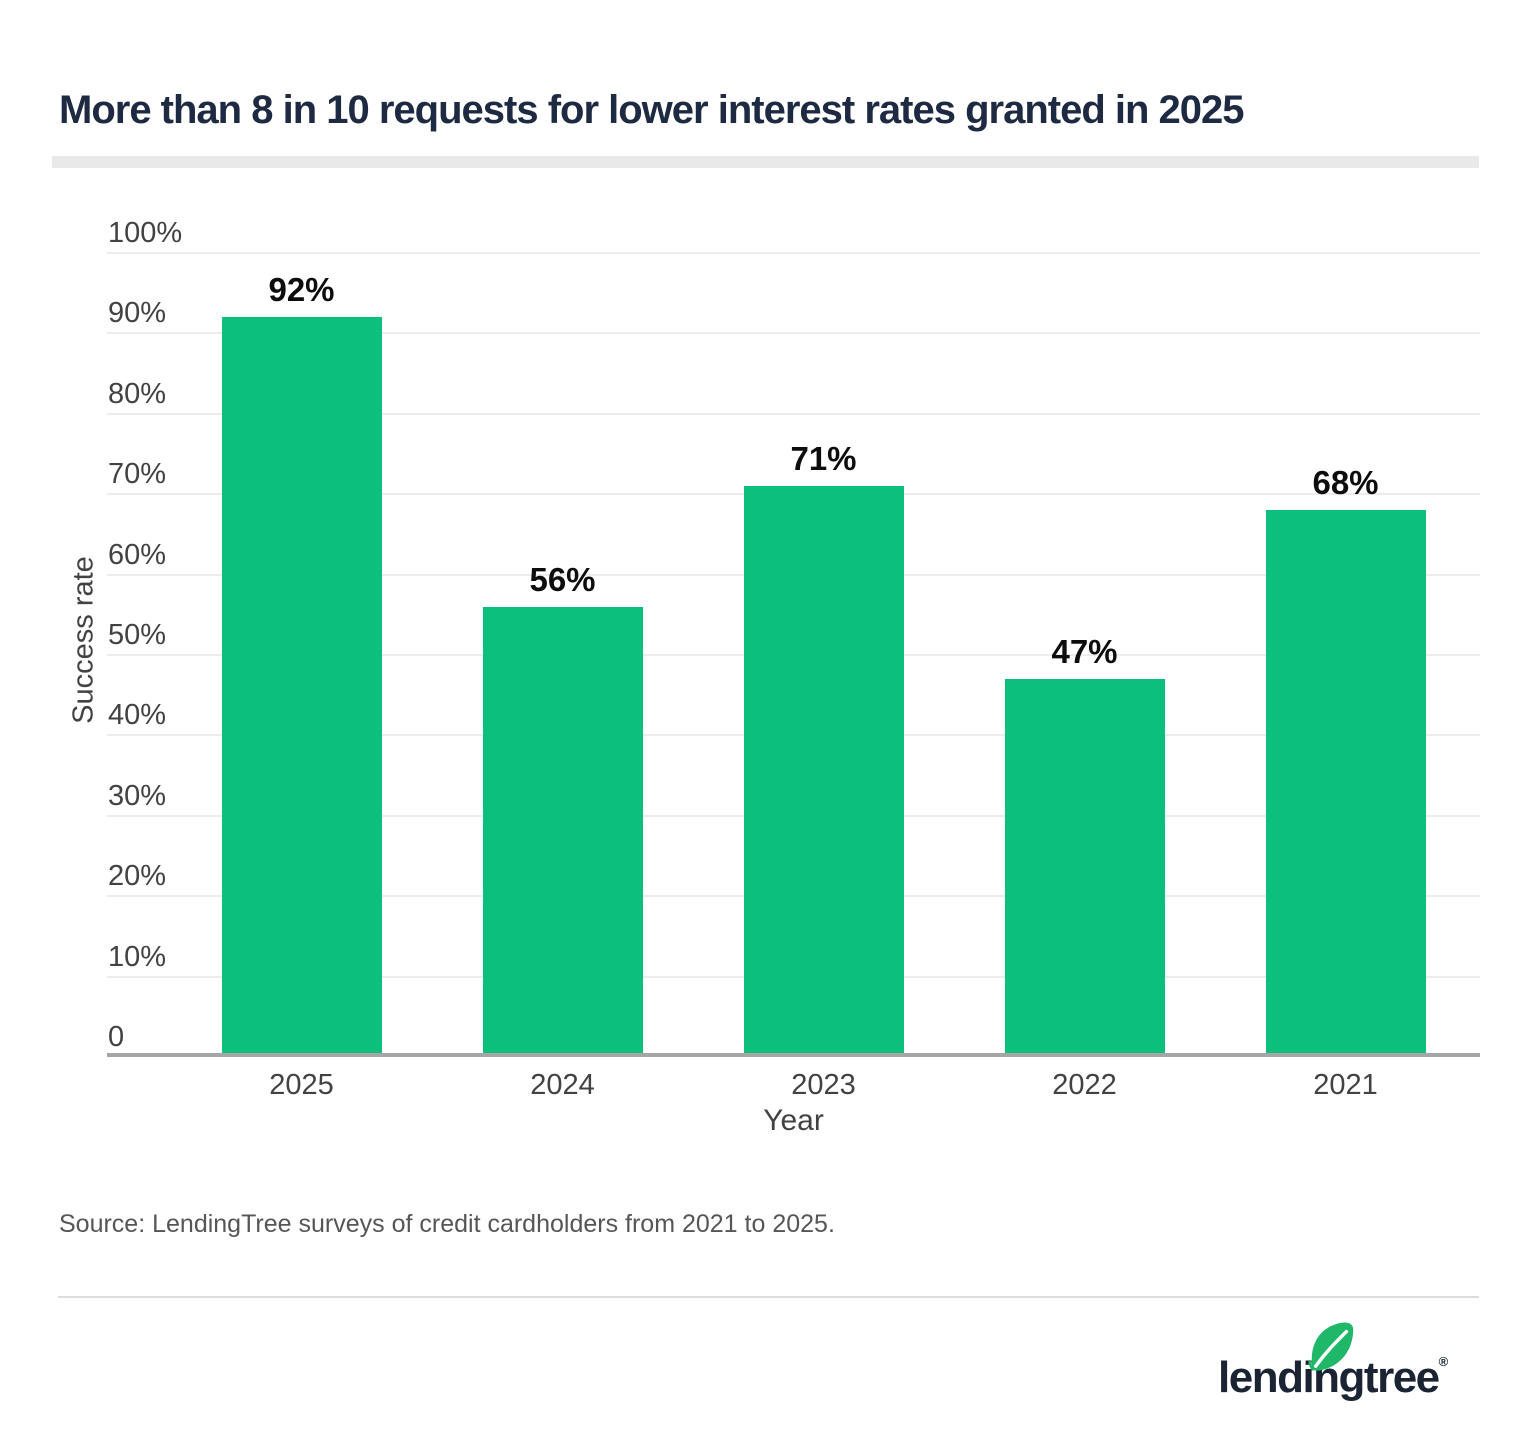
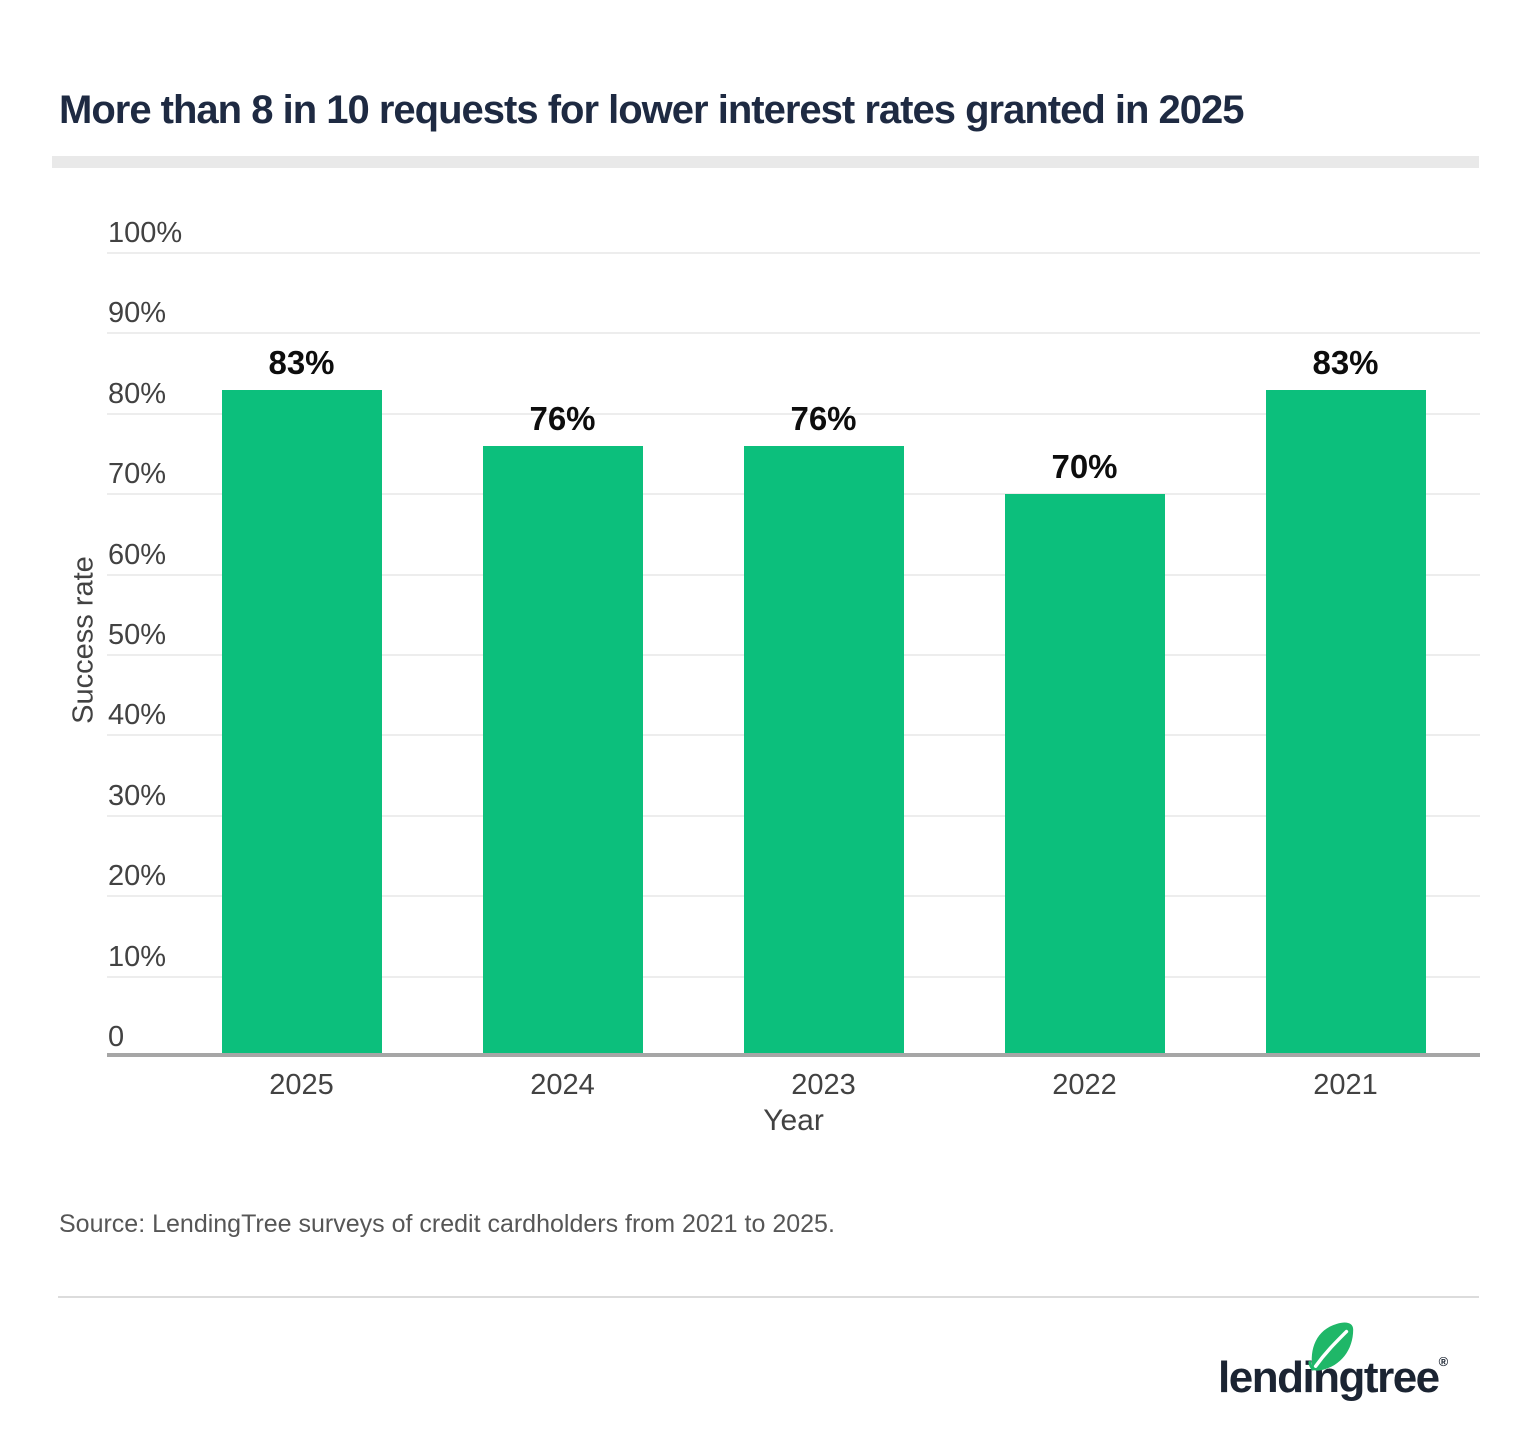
2025: 92% -> 83%
2024: 56% -> 76%
2023: 71% -> 76%
2022: 47% -> 70%
2021: 68% -> 83%
